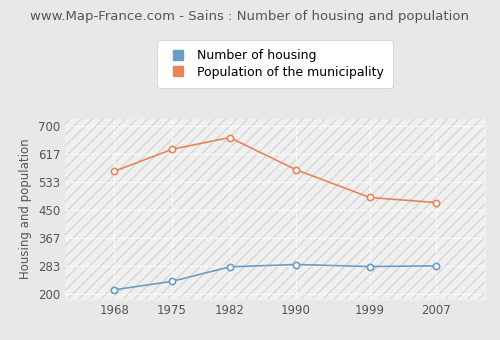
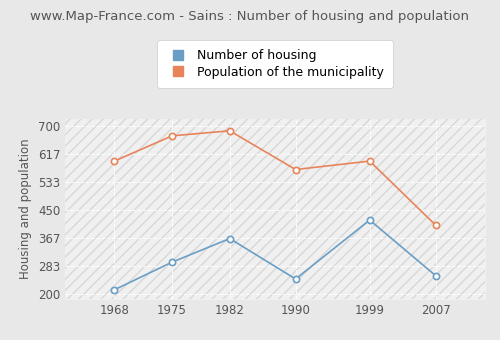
Population of the municipality/1968: 565 -> 595
Number of housing/1975: 238 -> 295
Population of the municipality/1975: 630 -> 670
Number of housing/1982: 281 -> 365
Population of the municipality/1982: 665 -> 685
Number of housing/1990: 288 -> 245
Number of housing/1999: 282 -> 420
Population of the municipality/1999: 487 -> 595
Number of housing/2007: 284 -> 255
Population of the municipality/2007: 472 -> 405
